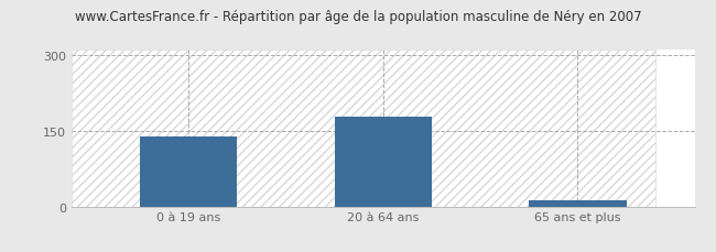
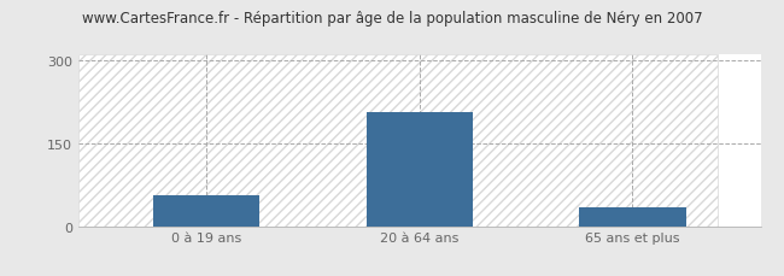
0 à 19 ans: 138 -> 55
20 à 64 ans: 178 -> 205
65 ans et plus: 13 -> 35
